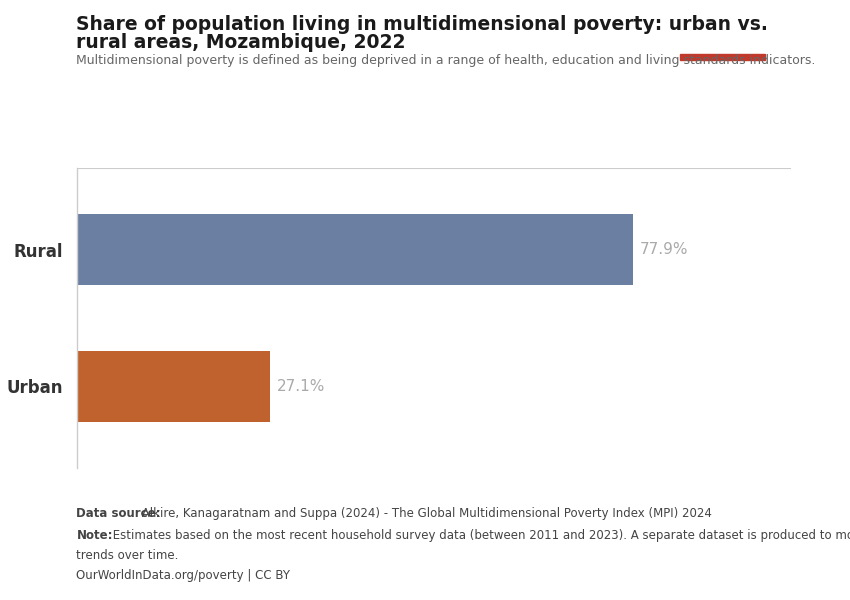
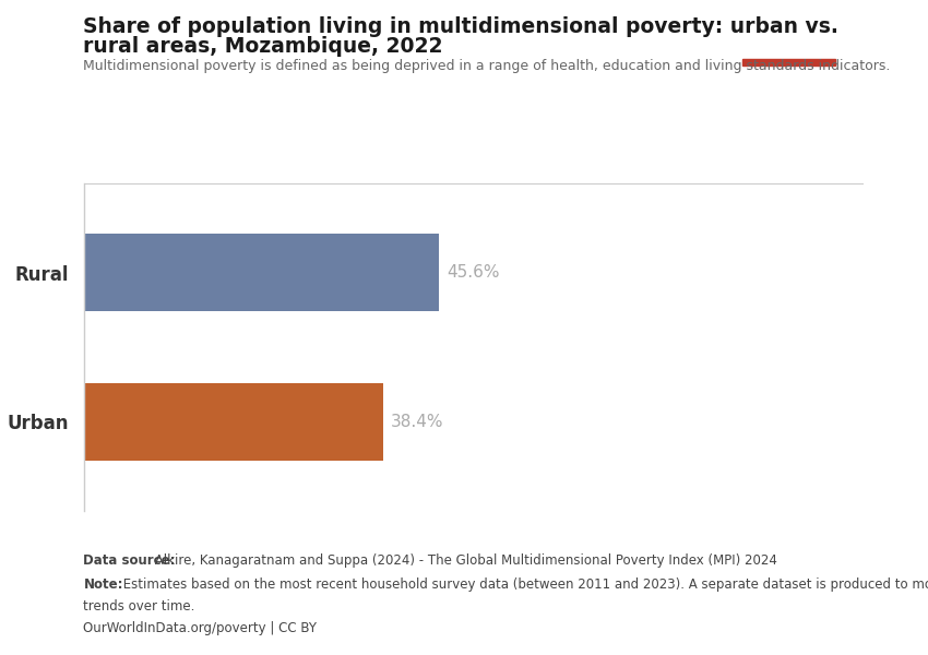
Rural: 77.9% -> 45.6%
Urban: 27.1% -> 38.4%
